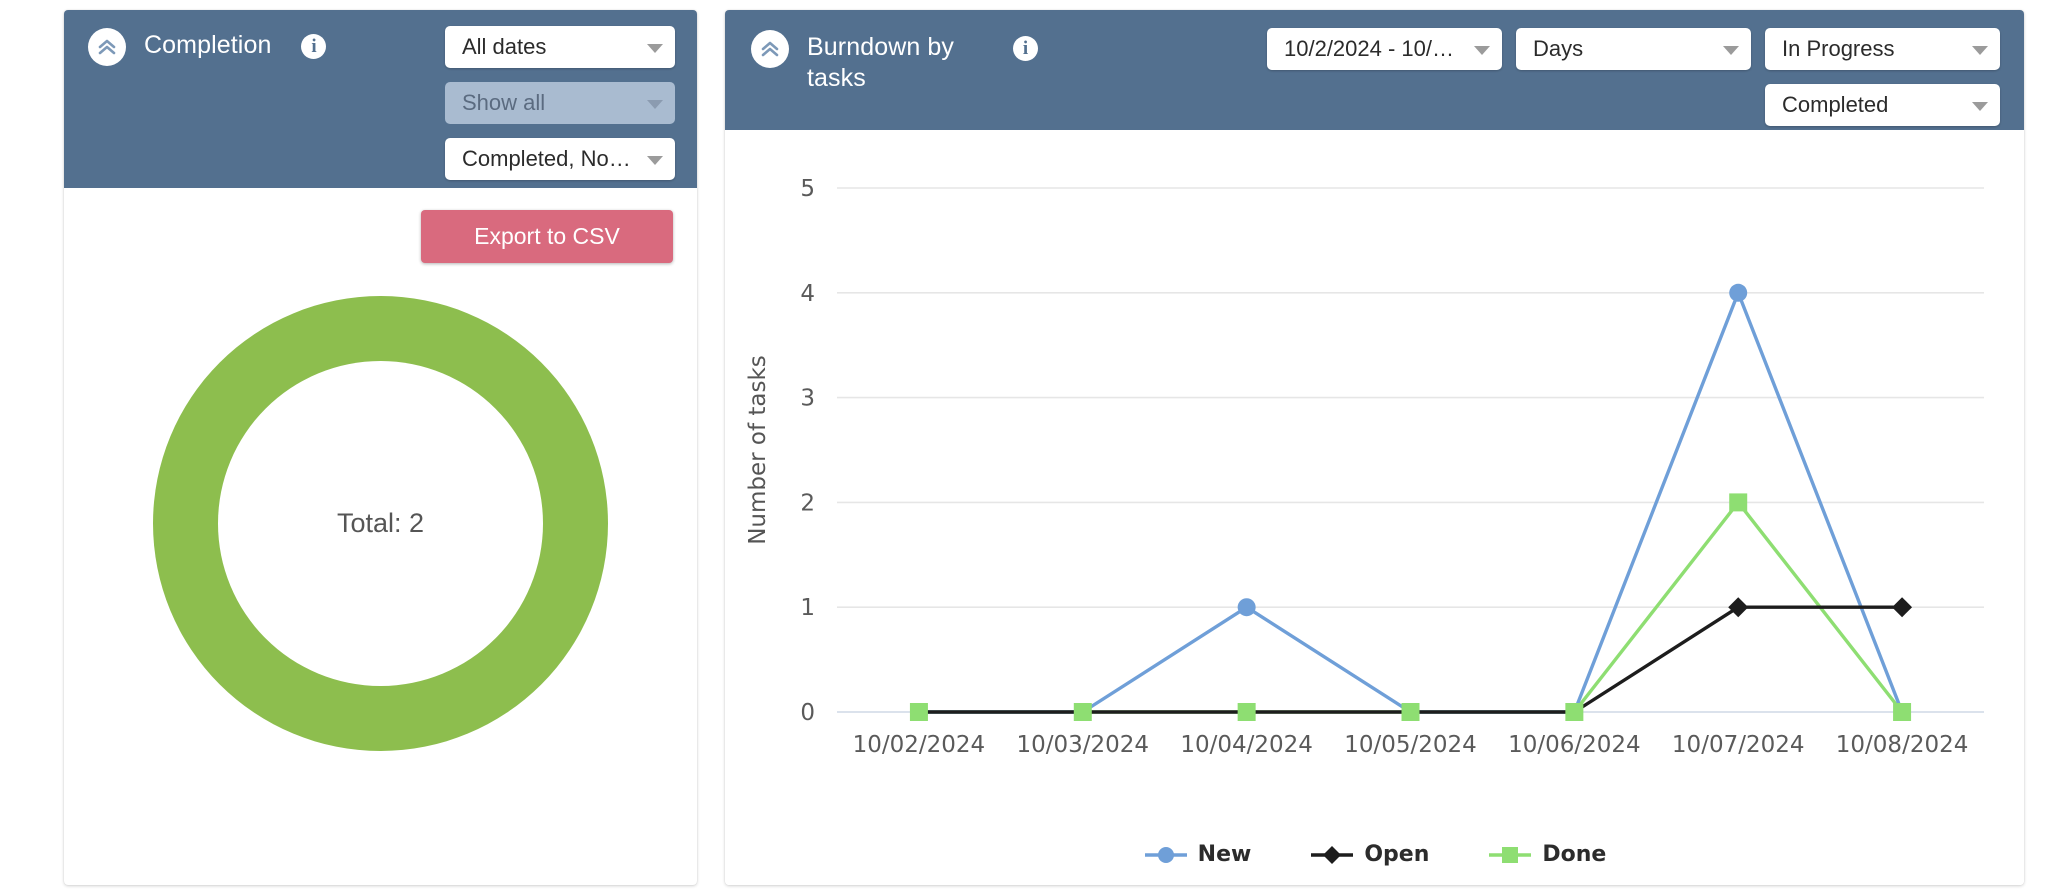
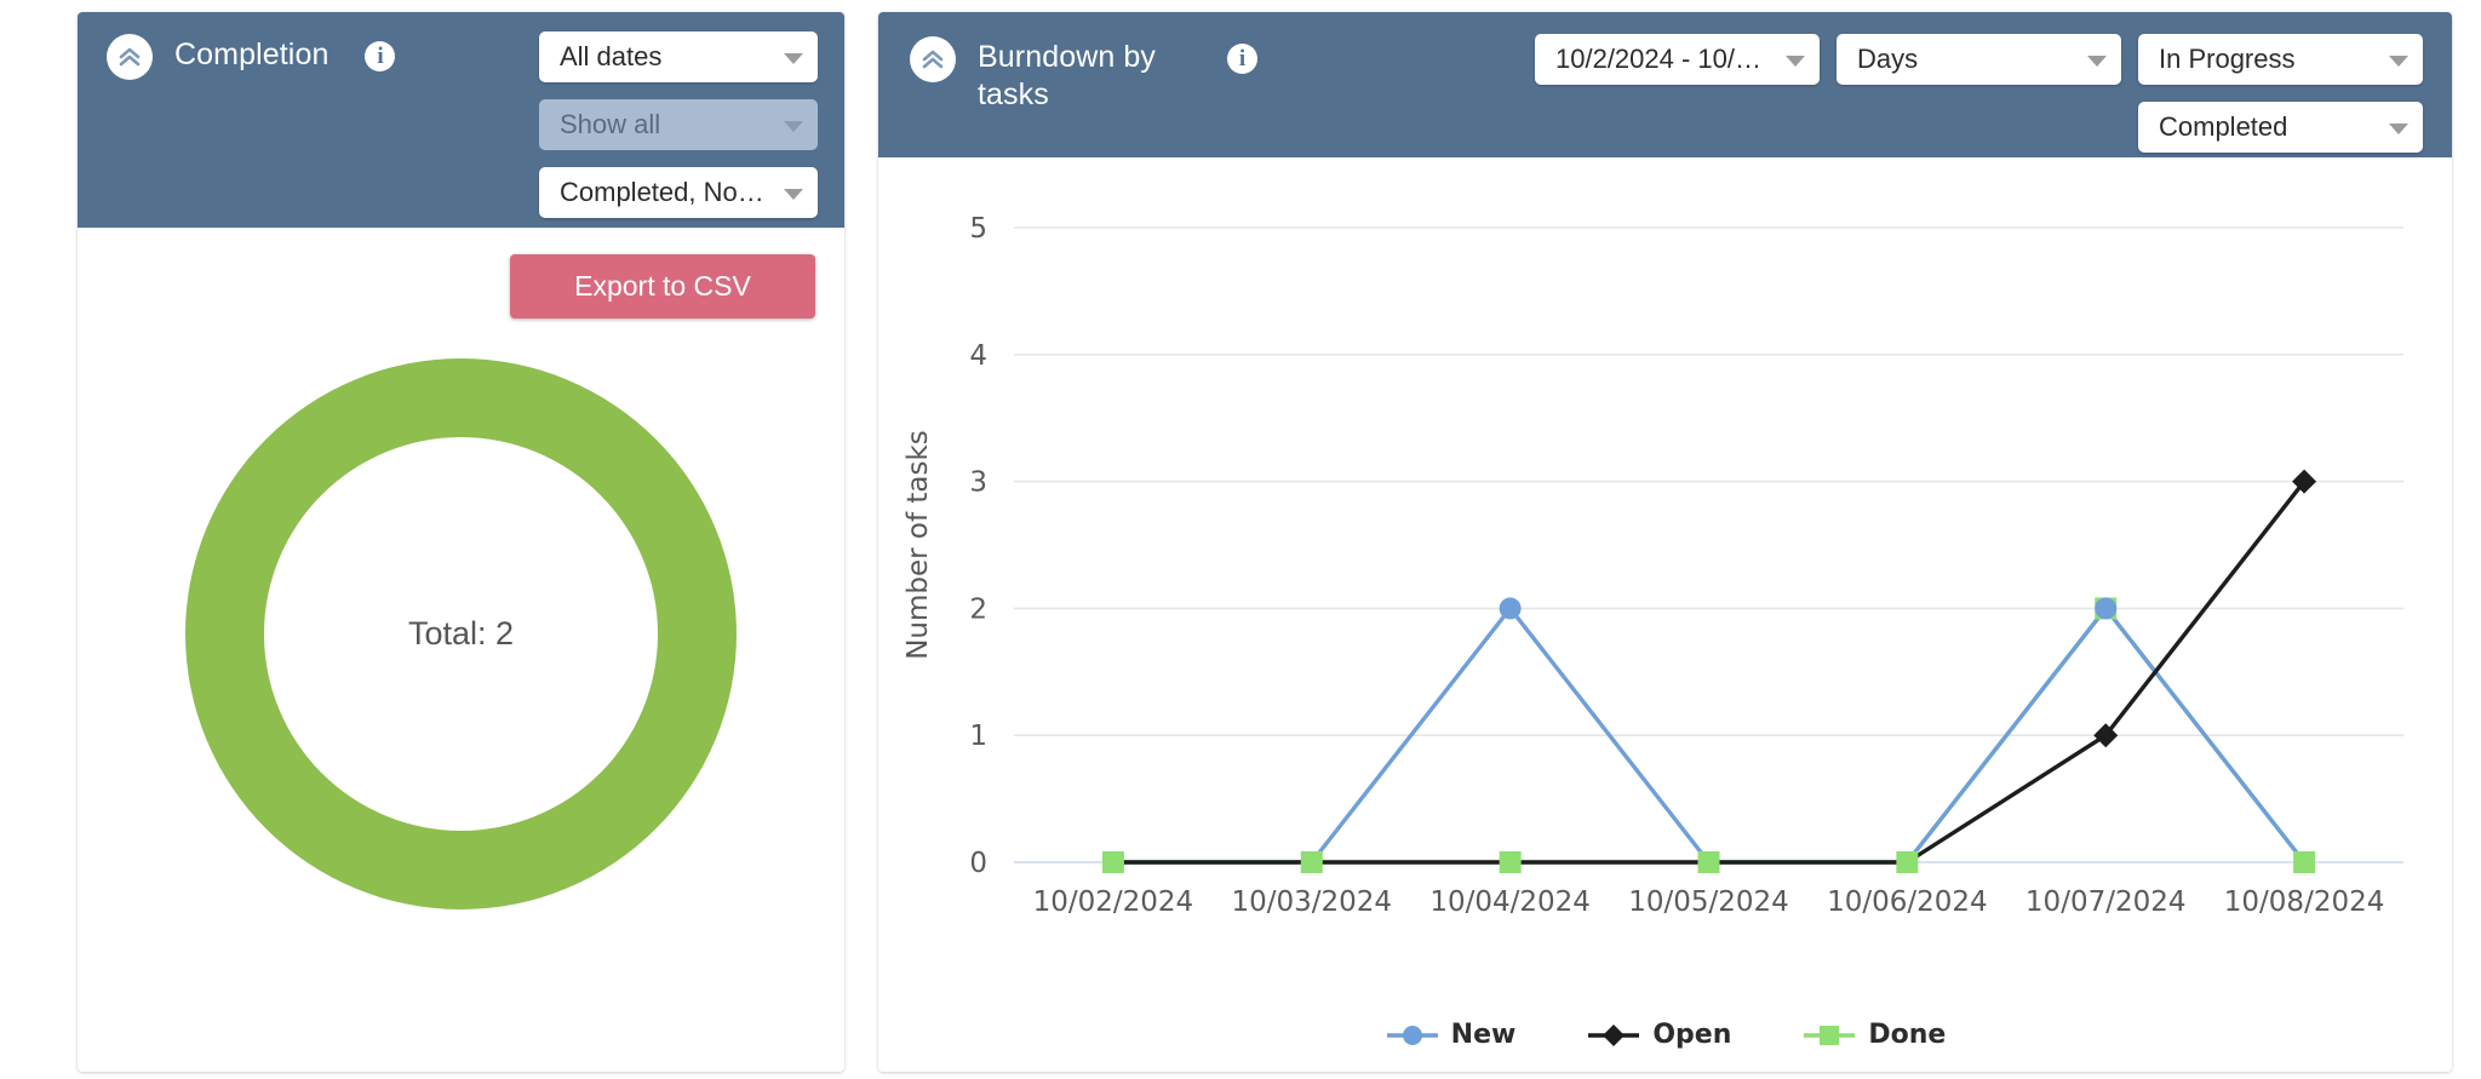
New/10/04/2024: 1 -> 2
New/10/07/2024: 4 -> 2
Open/10/08/2024: 1 -> 3
